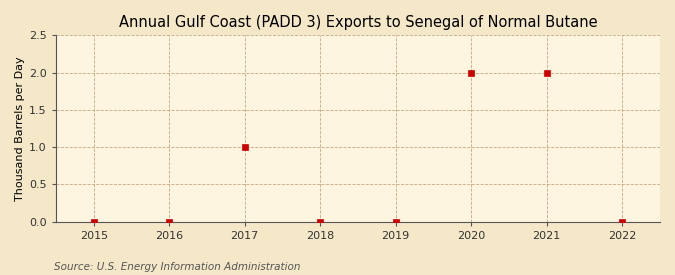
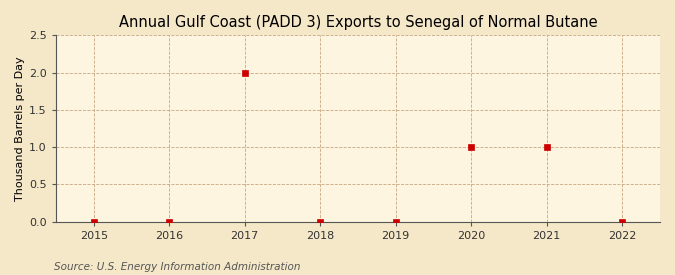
2017: 1 -> 2
2020: 2 -> 1
2021: 2 -> 1
